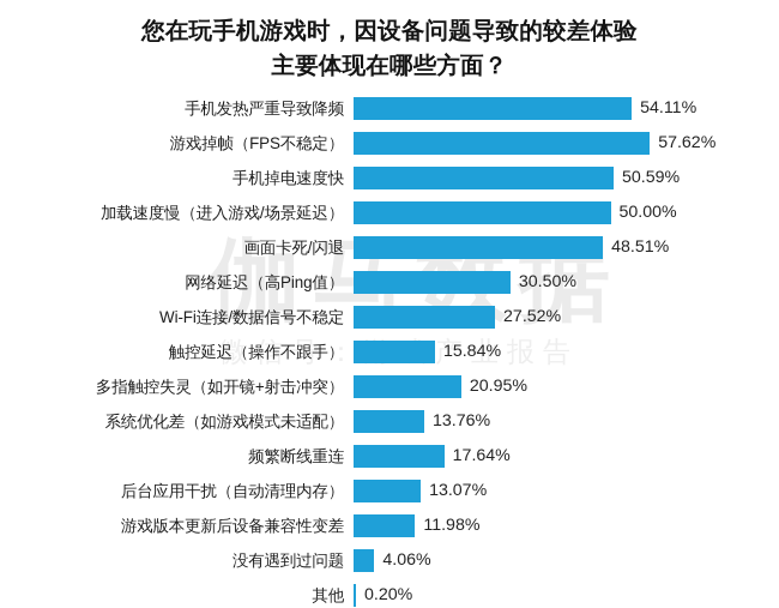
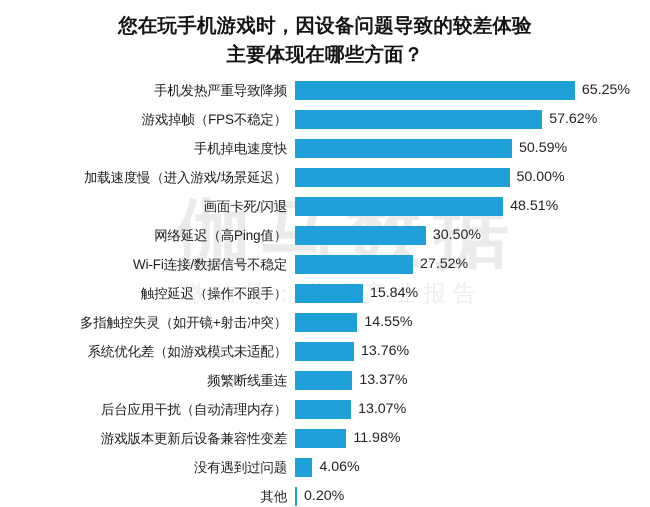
手机发热严重导致降频: 54.11% -> 65.25%
多指触控失灵（如开镜+射击冲突）: 20.95% -> 14.55%
频繁断线重连: 17.64% -> 13.37%
